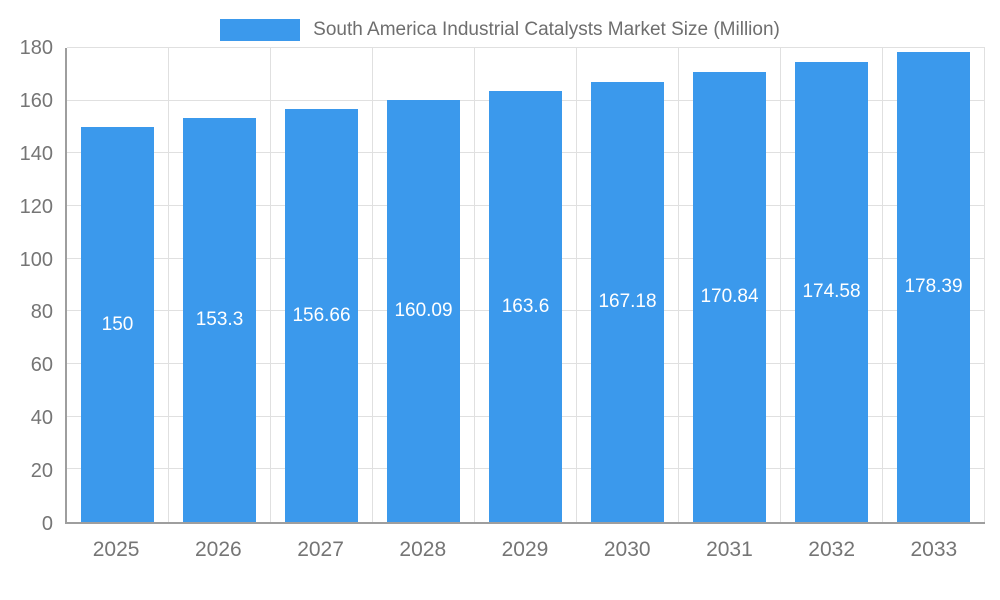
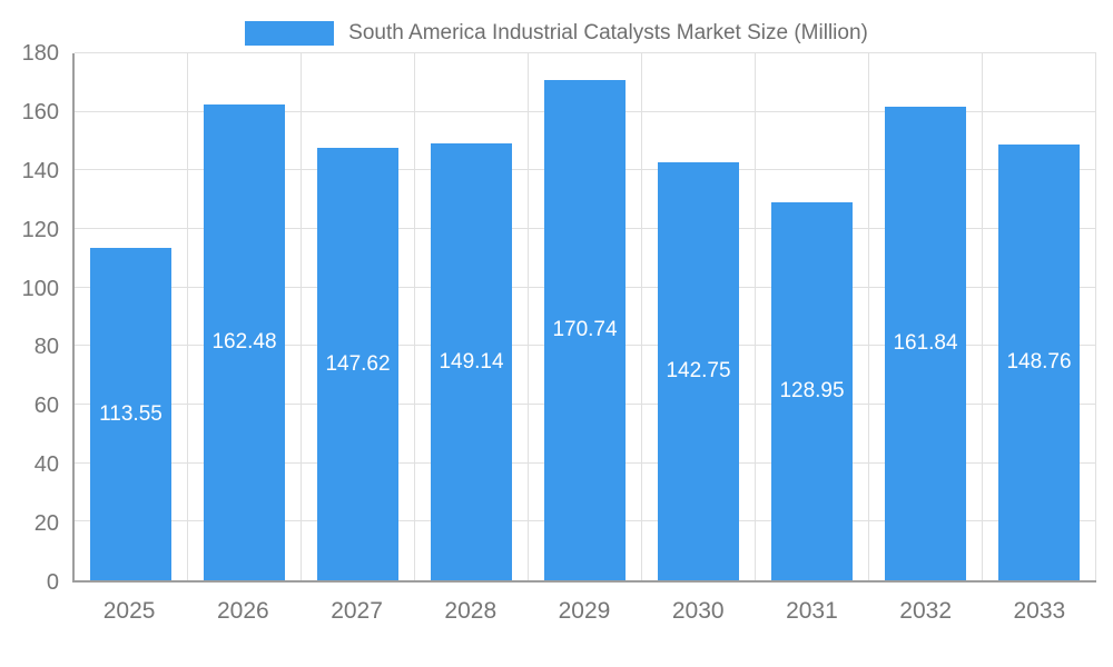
2025: 150 -> 113.55
2026: 153.3 -> 162.48
2027: 156.66 -> 147.62
2028: 160.09 -> 149.14
2029: 163.6 -> 170.74
2030: 167.18 -> 142.75
2031: 170.84 -> 128.95
2032: 174.58 -> 161.84
2033: 178.39 -> 148.76
